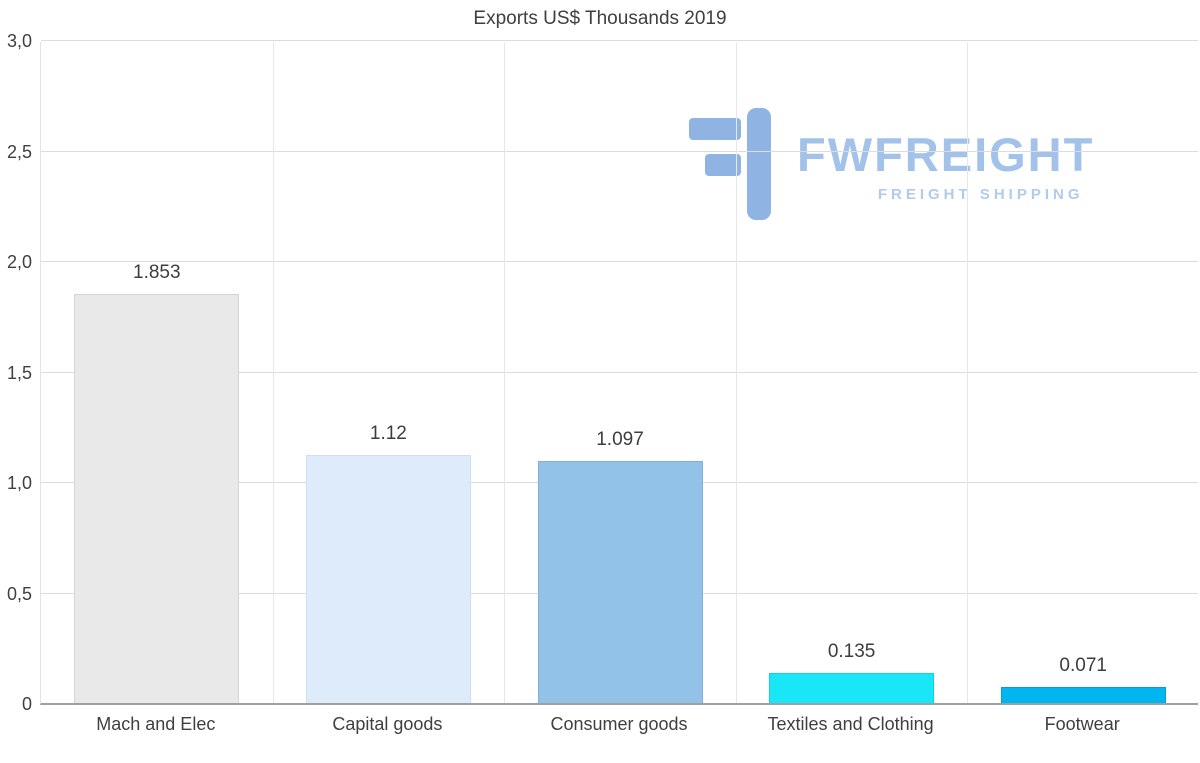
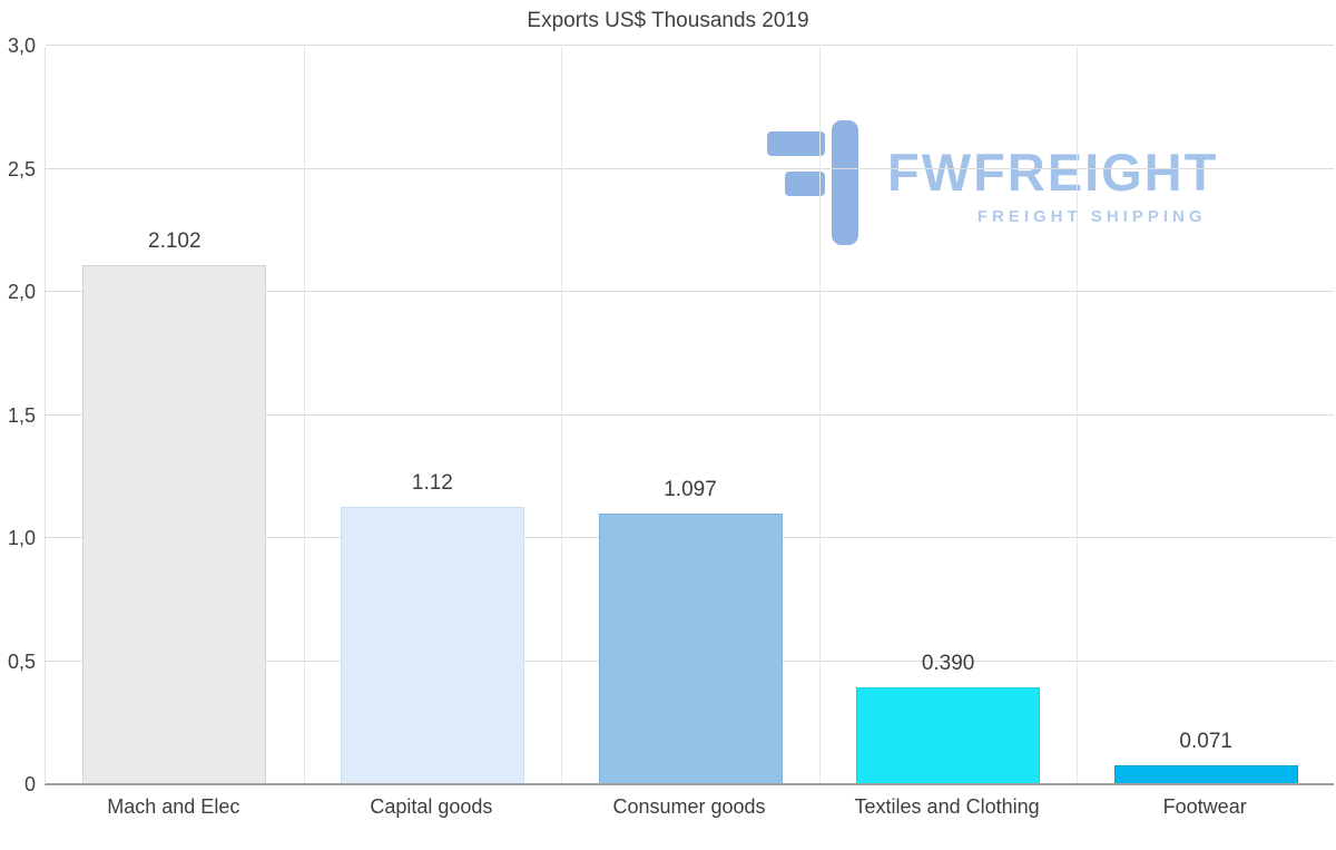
Mach and Elec: 1.853 -> 2.102
Textiles and Clothing: 0.135 -> 0.390
